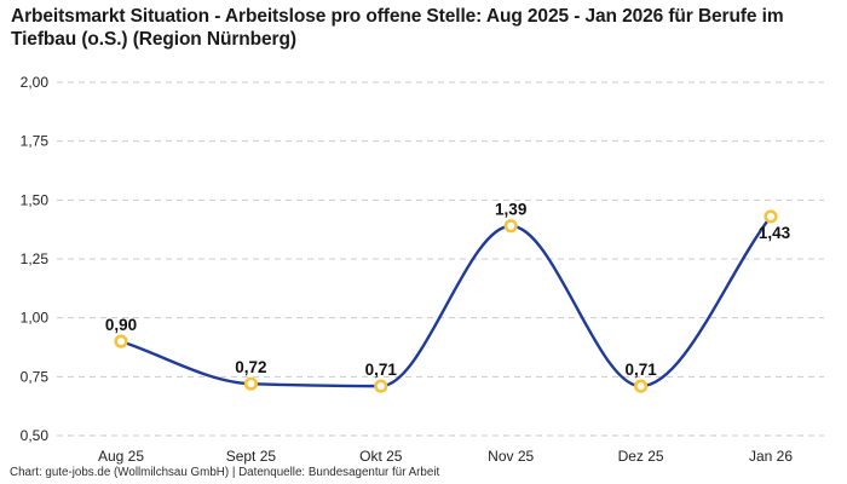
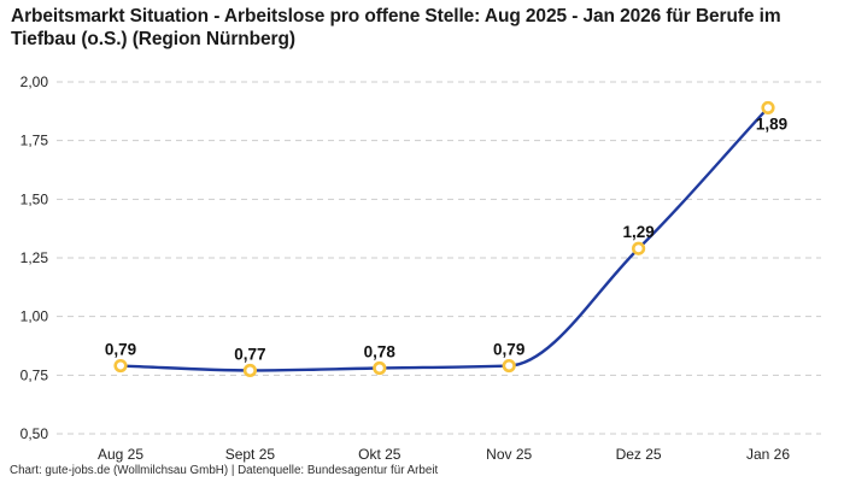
Aug 25: 0,90 -> 0,79
Sept 25: 0,72 -> 0,77
Okt 25: 0,71 -> 0,78
Nov 25: 1,39 -> 0,79
Dez 25: 0,71 -> 1,29
Jan 26: 1,43 -> 1,89
